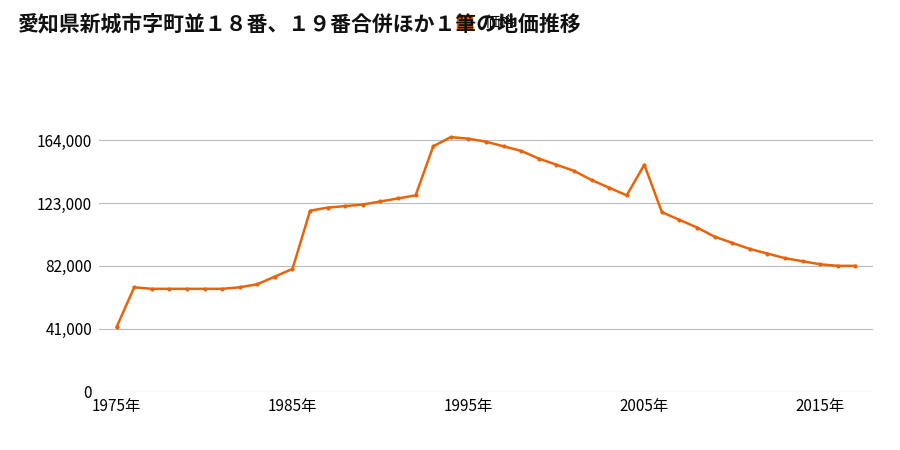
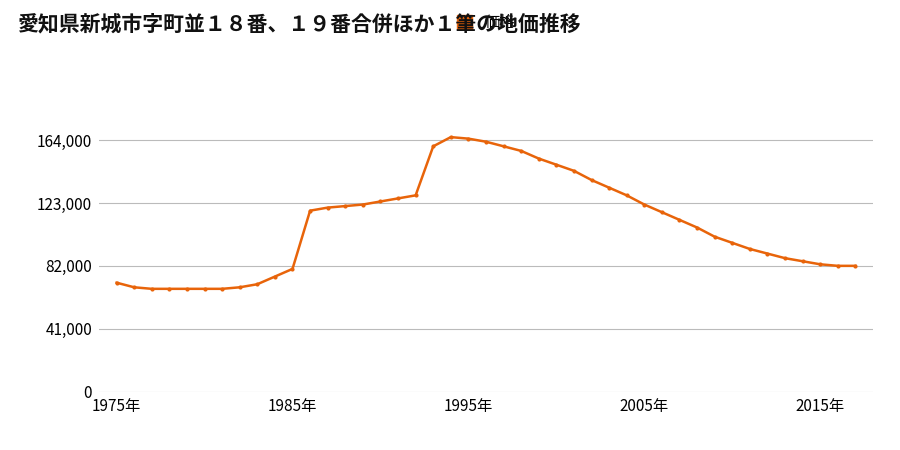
1975年: 42,000 -> 71,000
2005年: 148,000 -> 122,000
